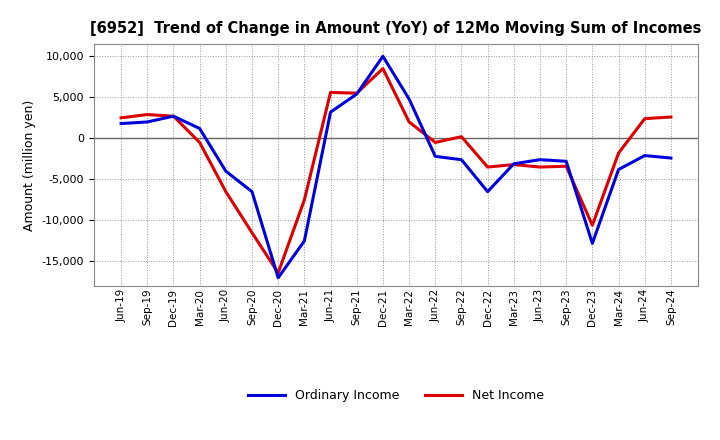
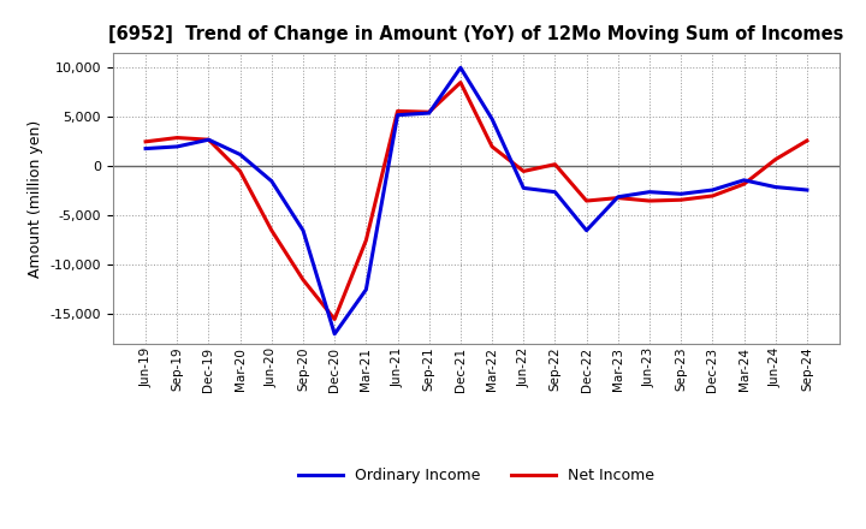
Ordinary Income/Jun-20: -4,000 -> -1,500
Net Income/Dec-20: -16,400 -> -15,500
Ordinary Income/Jun-21: 3,200 -> 5,200
Ordinary Income/Dec-23: -12,800 -> -2,400
Net Income/Dec-23: -10,600 -> -3,000
Ordinary Income/Mar-24: -3,800 -> -1,400
Net Income/Jun-24: 2,400 -> 700
